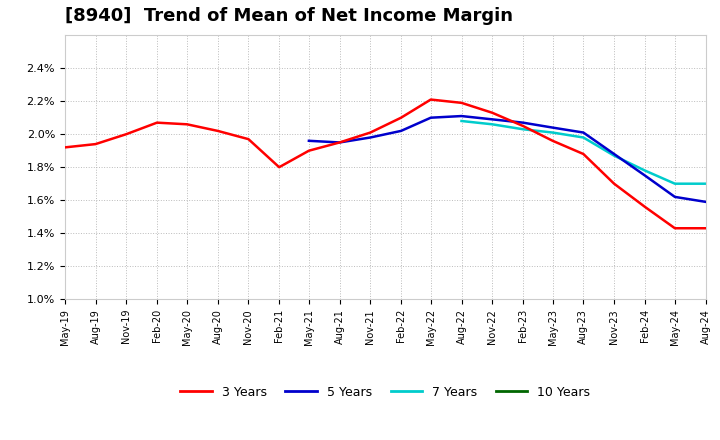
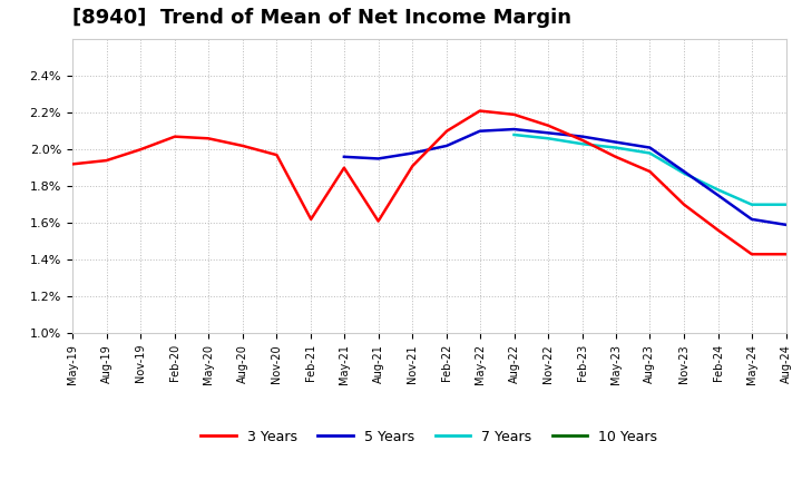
3 Years/Feb-21: 1.80% -> 1.62%
3 Years/Aug-21: 1.95% -> 1.61%
3 Years/Nov-21: 2.01% -> 1.91%
